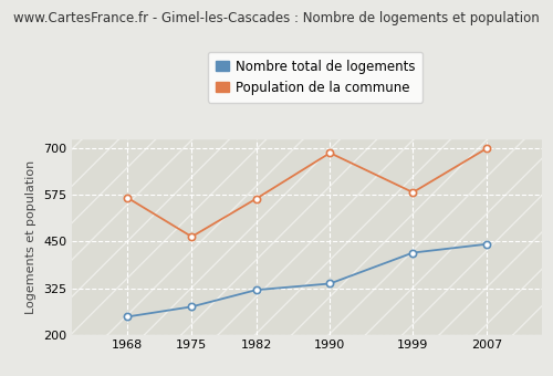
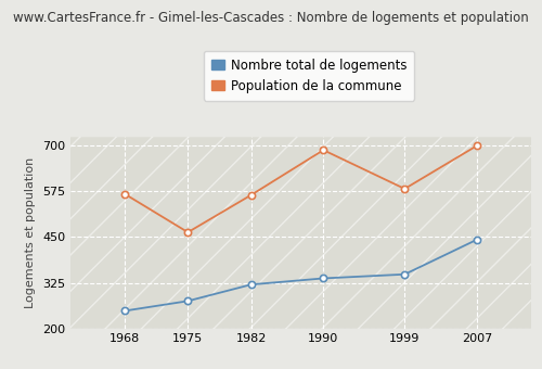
Nombre total de logements/1999: 420 -> 348
